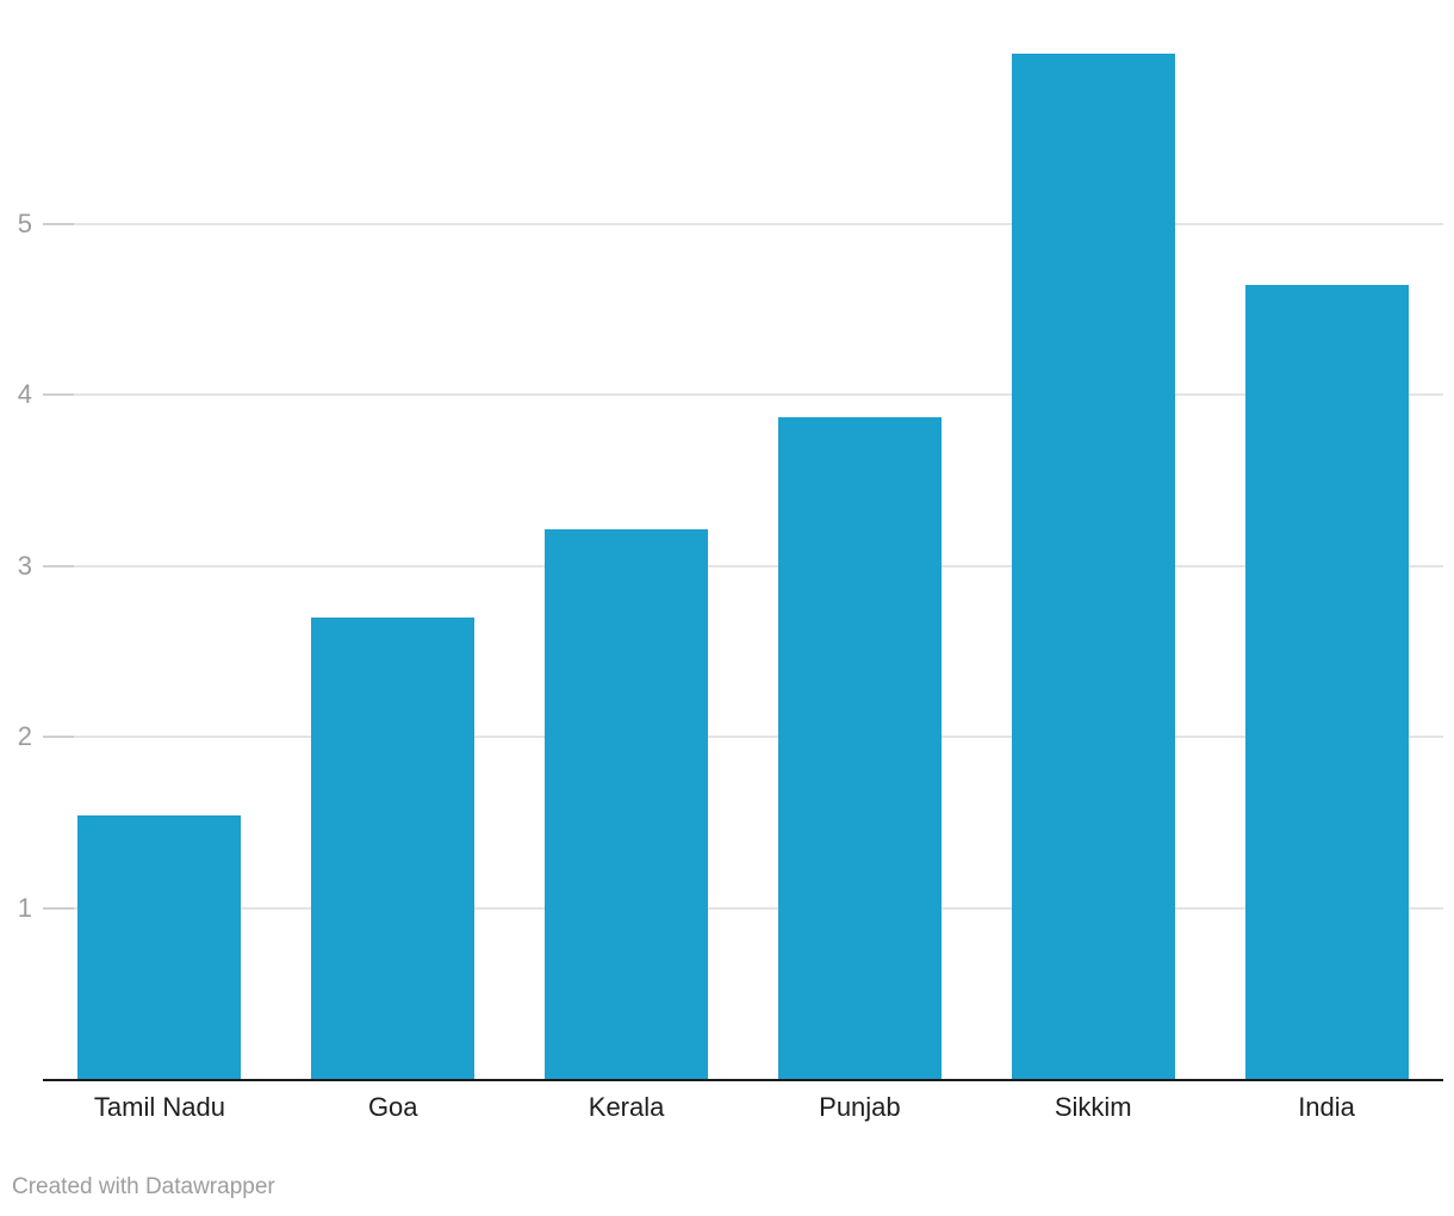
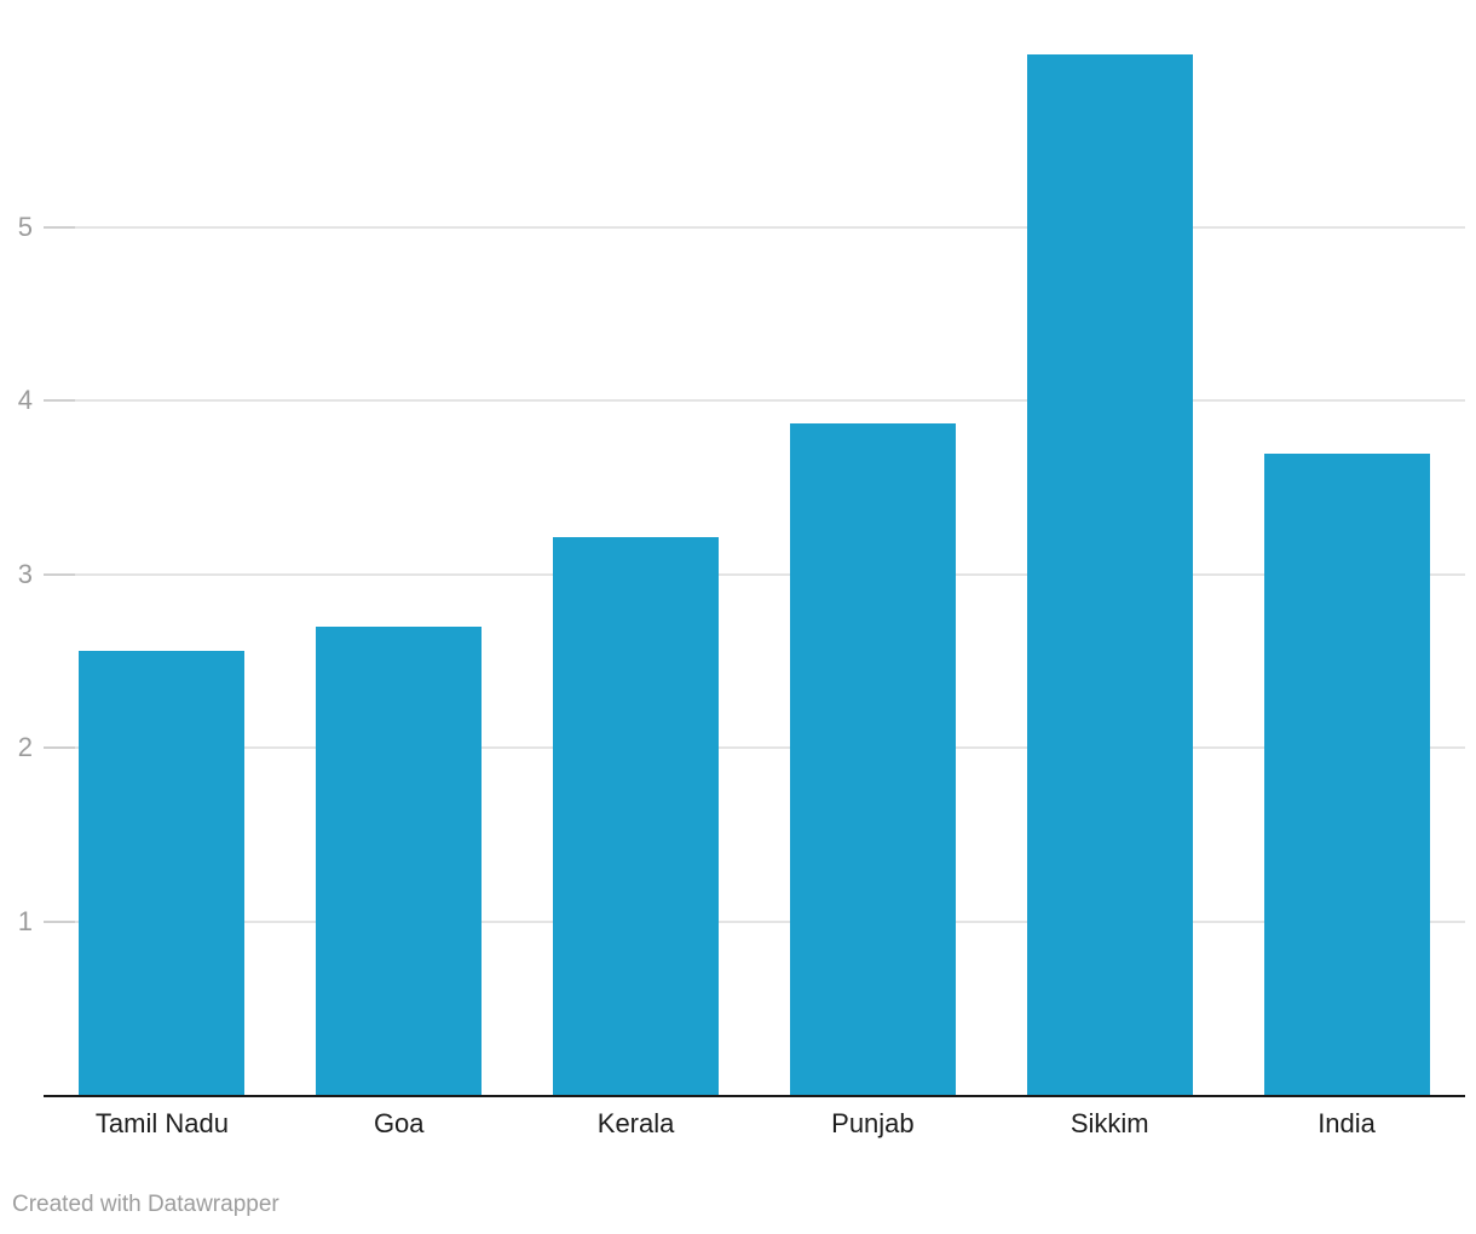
Tamil Nadu: 1.54 -> 2.56
India: 4.64 -> 3.69
